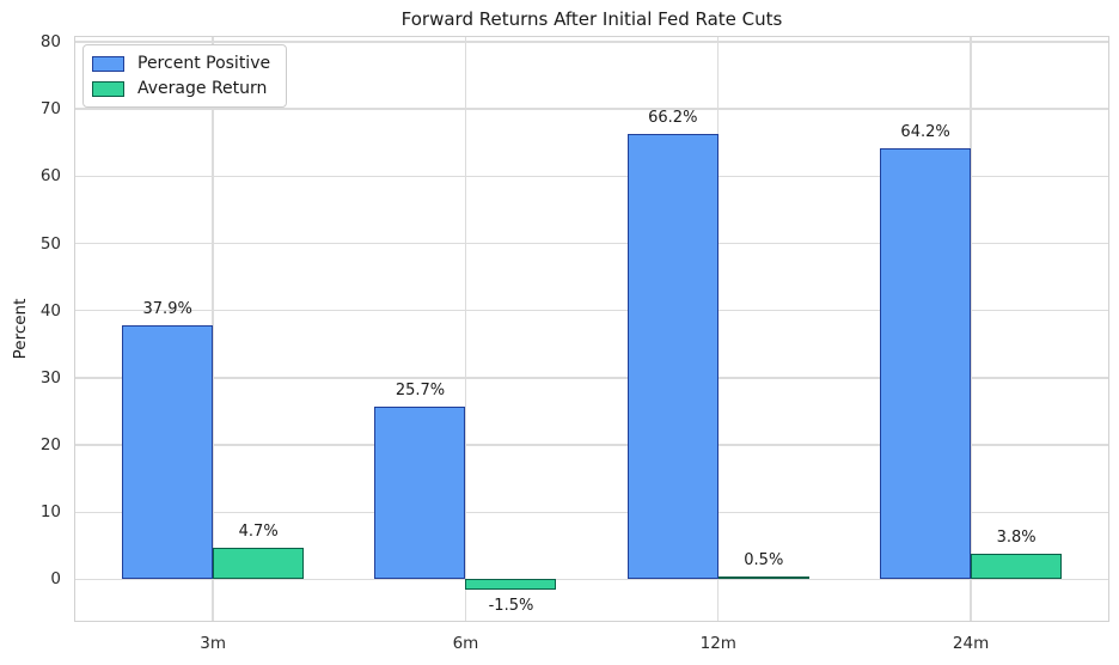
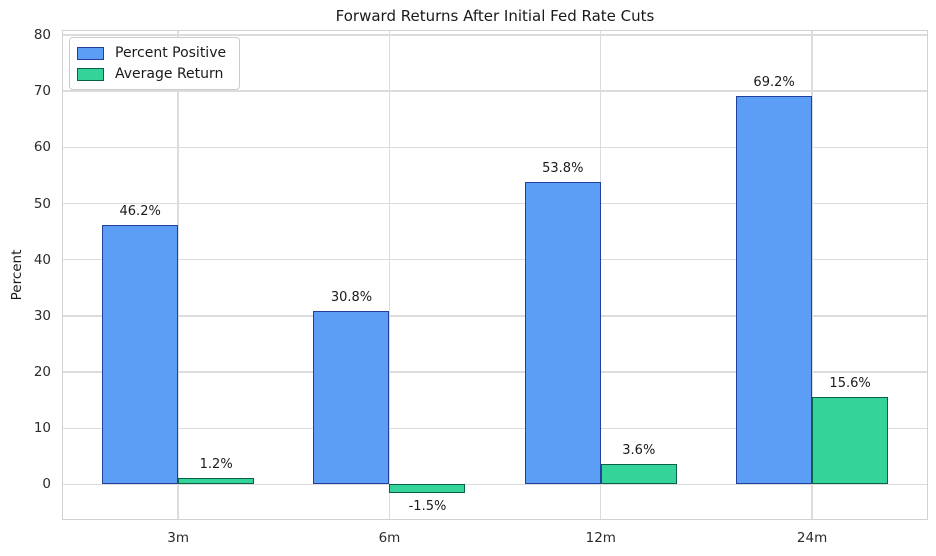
Percent Positive/3m: 37.9% -> 46.2%
Average Return/3m: 4.7% -> 1.2%
Percent Positive/6m: 25.7% -> 30.8%
Percent Positive/12m: 66.2% -> 53.8%
Average Return/12m: 0.5% -> 3.6%
Percent Positive/24m: 64.2% -> 69.2%
Average Return/24m: 3.8% -> 15.6%
